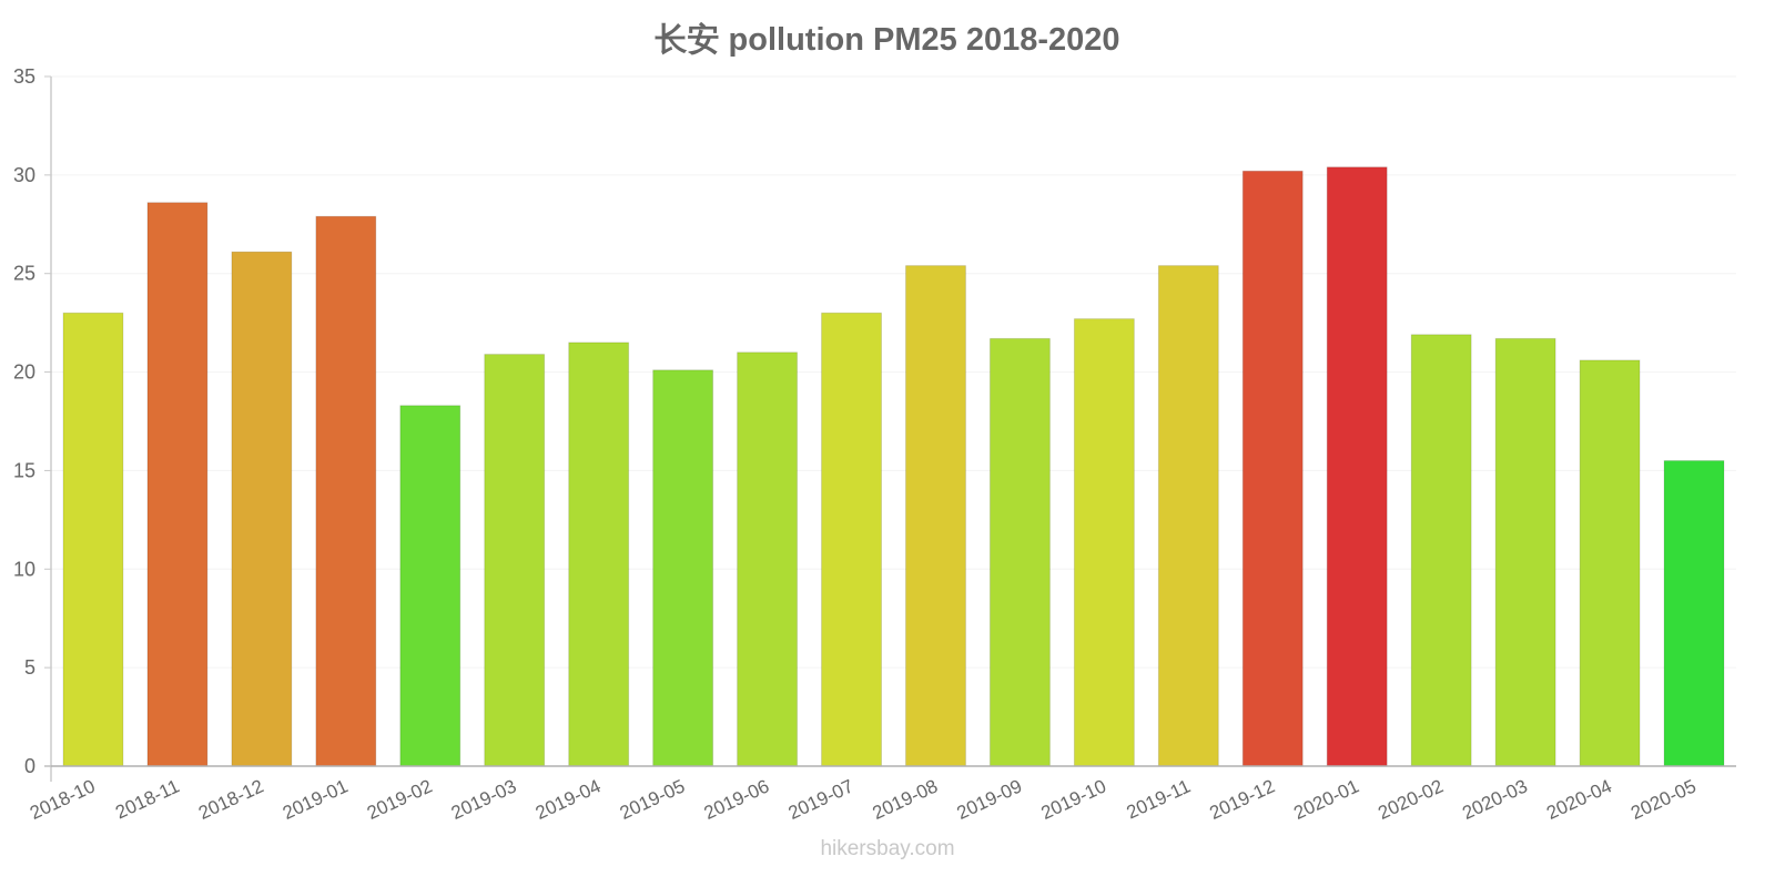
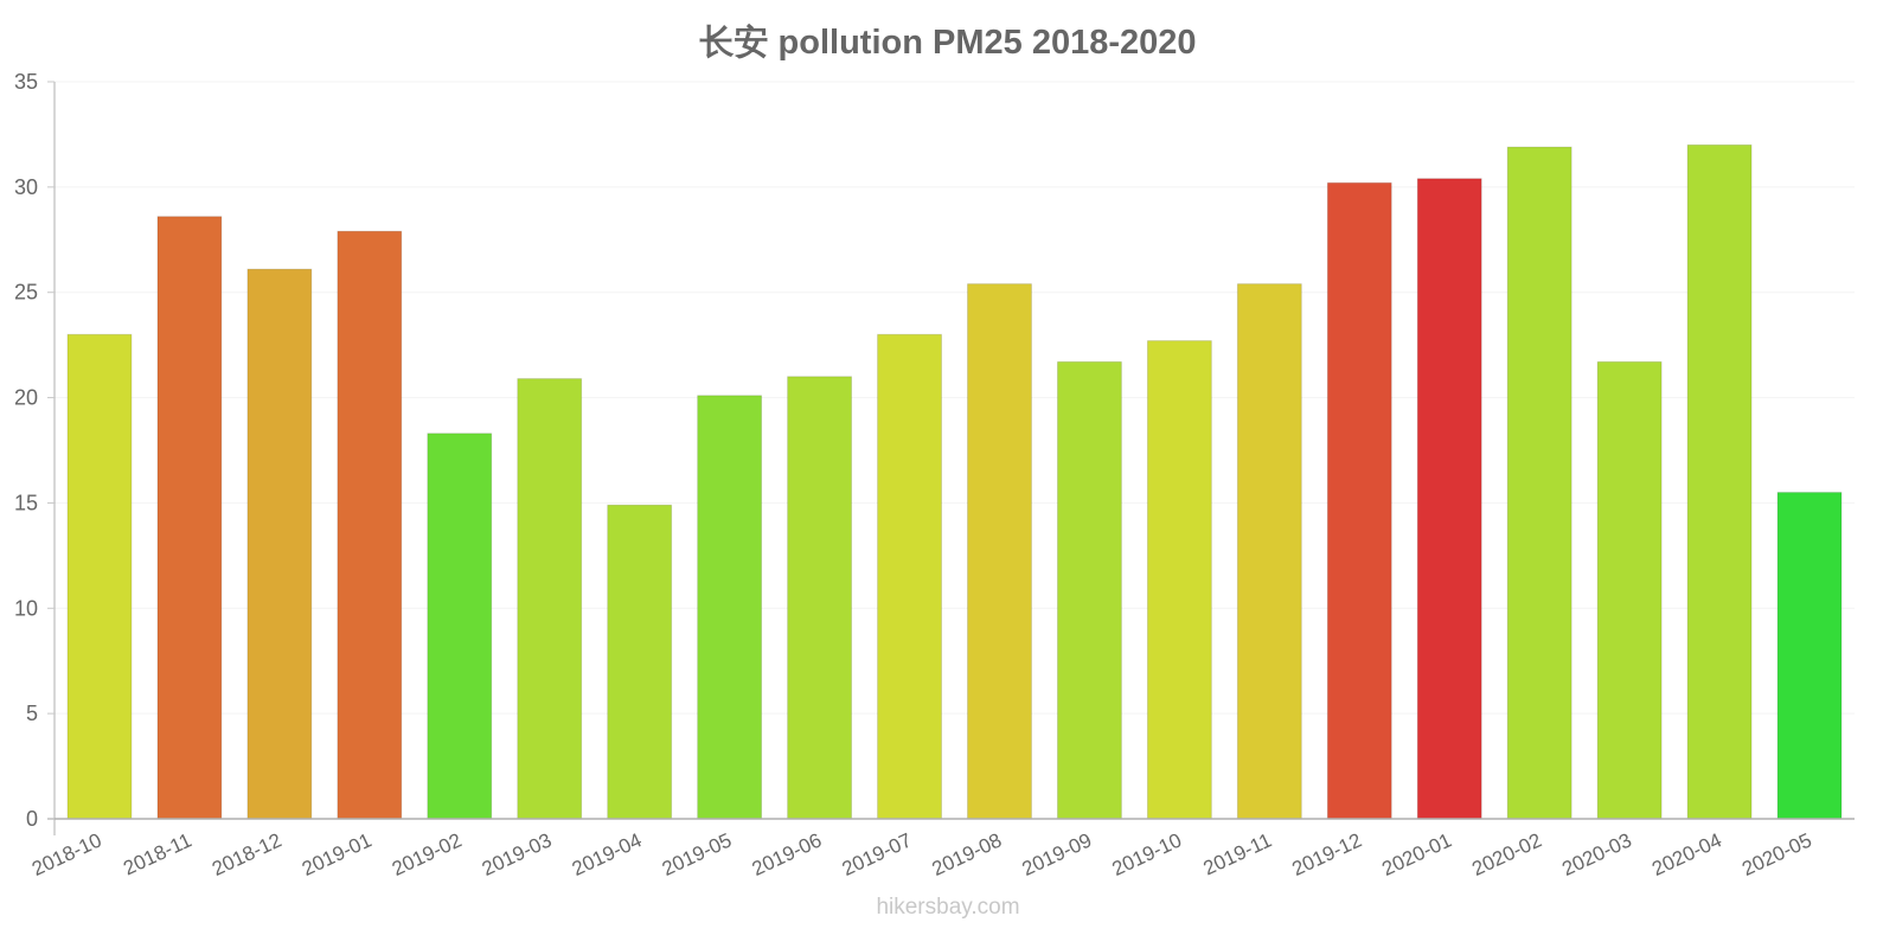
2019-04: 21.5 -> 14.9
2020-02: 21.9 -> 31.9
2020-04: 20.6 -> 32.0
